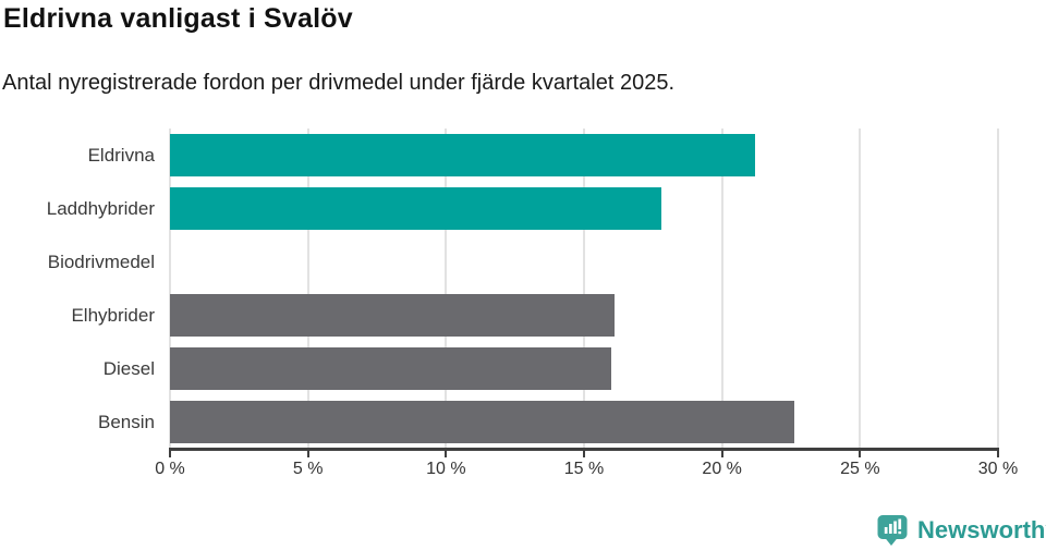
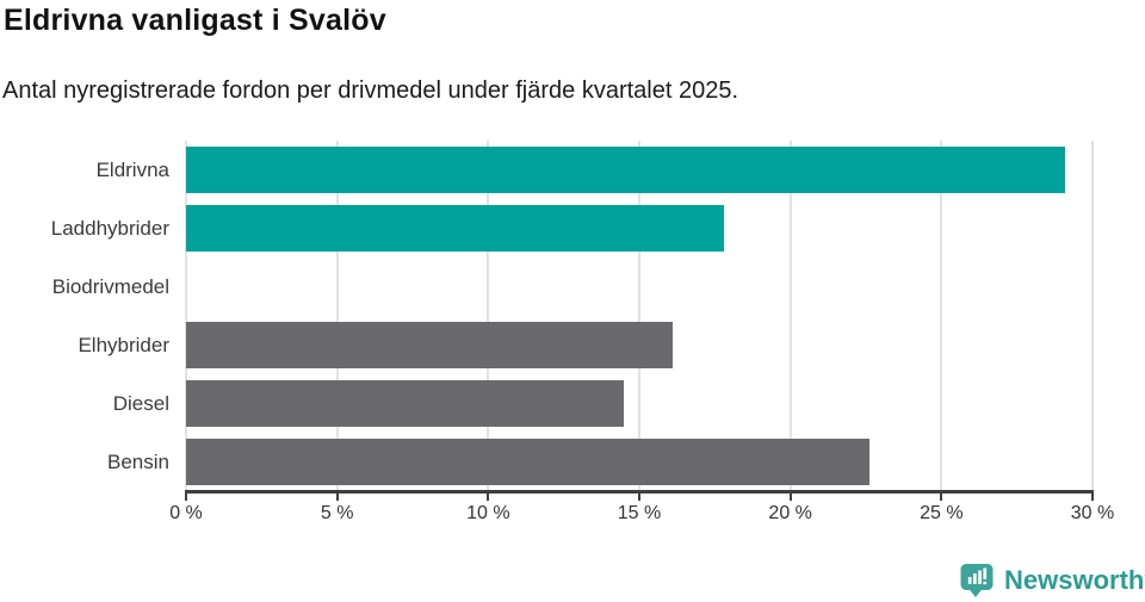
Eldrivna: 21.2% -> 29.1%
Diesel: 16.0% -> 14.5%
